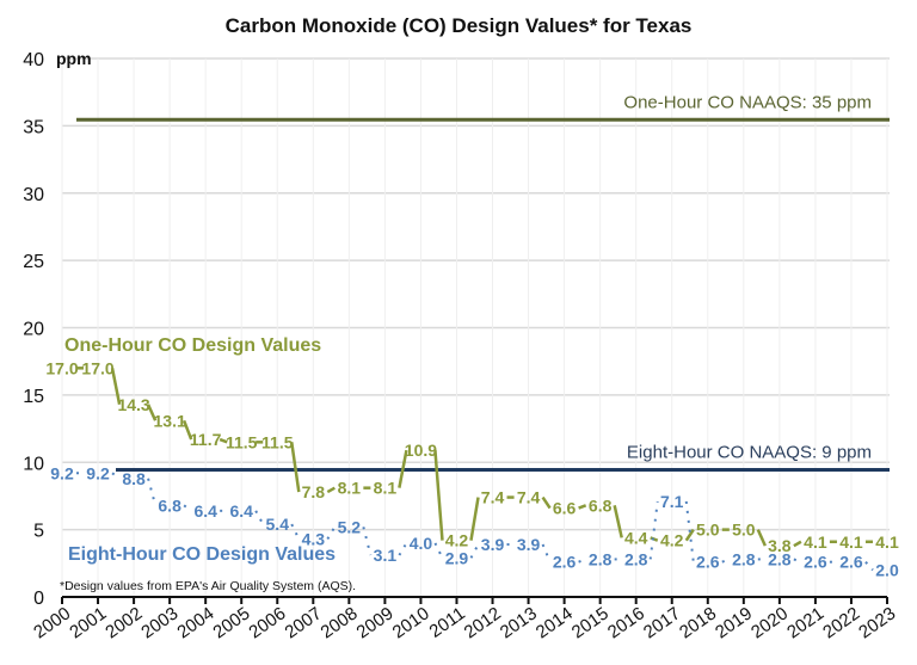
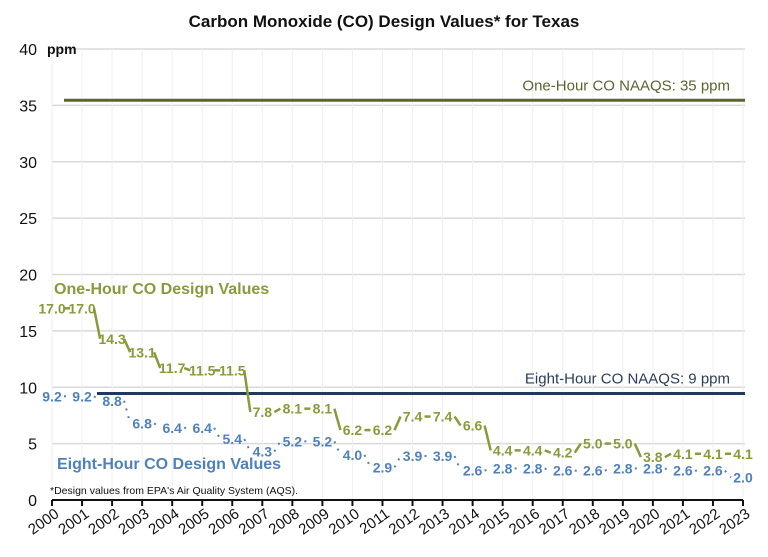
Eight-Hour CO Design Values/2009: 3.1 -> 5.2
One-Hour CO Design Values/2010: 10.9 -> 6.2
One-Hour CO Design Values/2011: 4.2 -> 6.2
One-Hour CO Design Values/2015: 6.8 -> 4.4
Eight-Hour CO Design Values/2017: 7.1 -> 2.6
